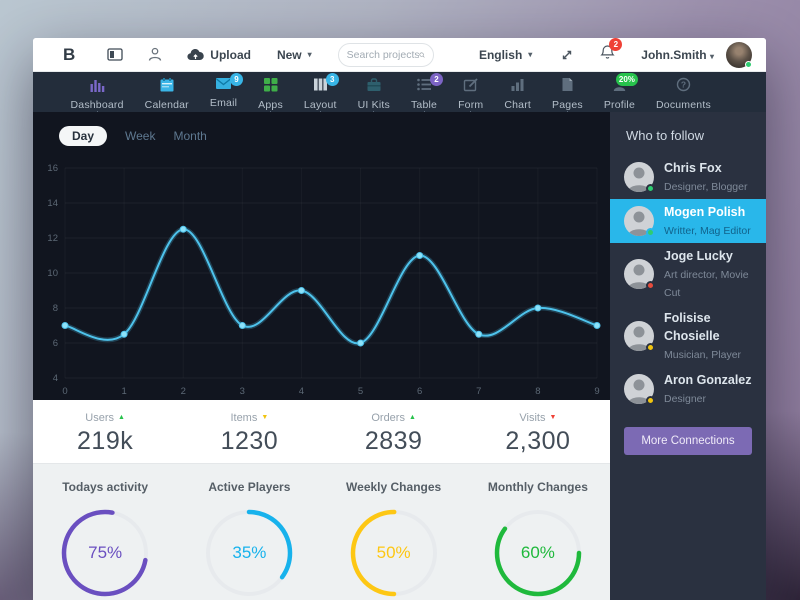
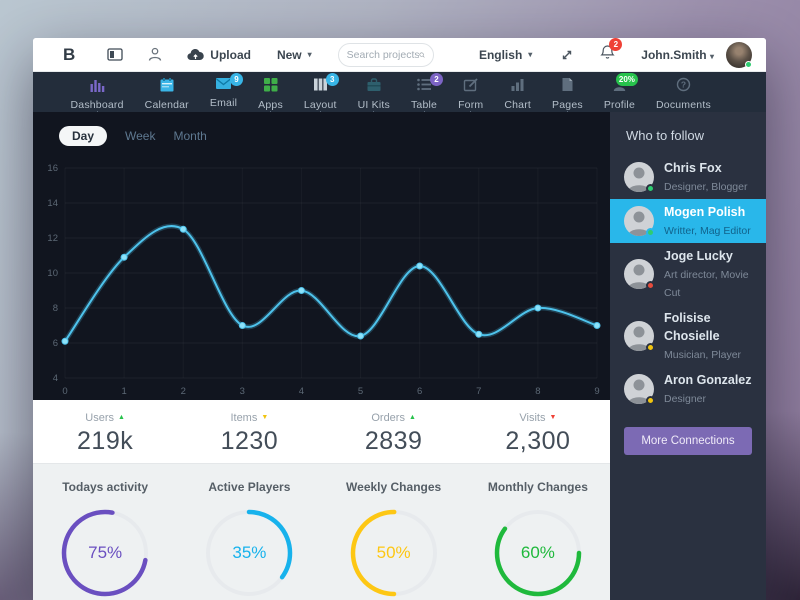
0: 7.0 -> 6.1
1: 6.5 -> 10.9
5: 6.0 -> 6.4
6: 11.0 -> 10.4
